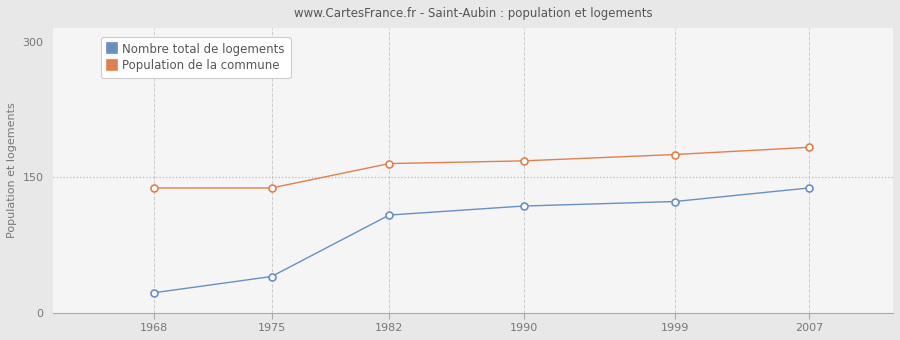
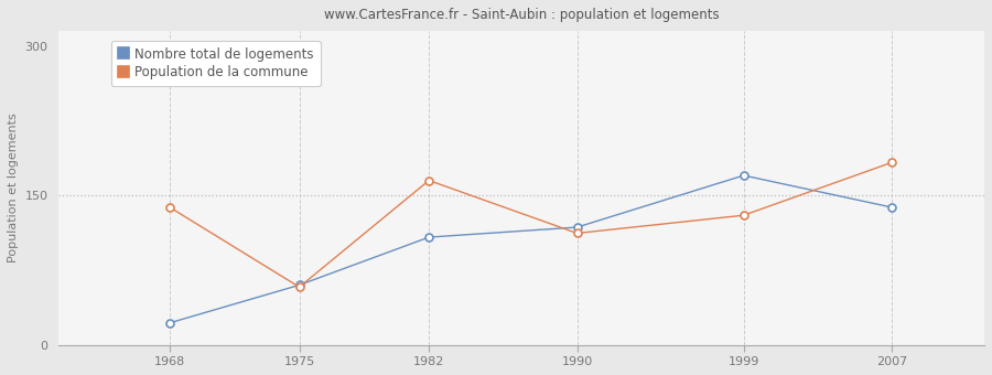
Nombre total de logements/1975: 40 -> 60
Population de la commune/1975: 138 -> 58
Population de la commune/1990: 168 -> 112
Nombre total de logements/1999: 123 -> 170
Population de la commune/1999: 175 -> 130
